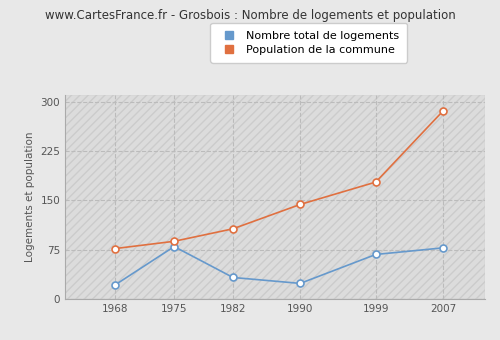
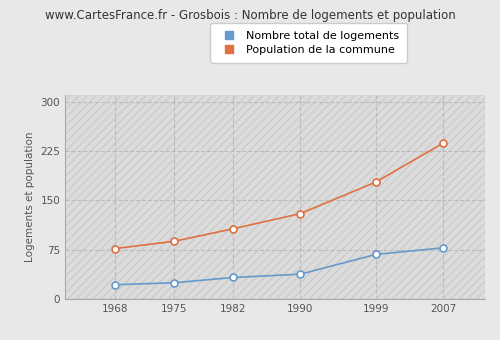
Nombre total de logements/1975: 80 -> 25
Nombre total de logements/1990: 24 -> 38
Population de la commune/1990: 144 -> 130
Population de la commune/2007: 286 -> 237
